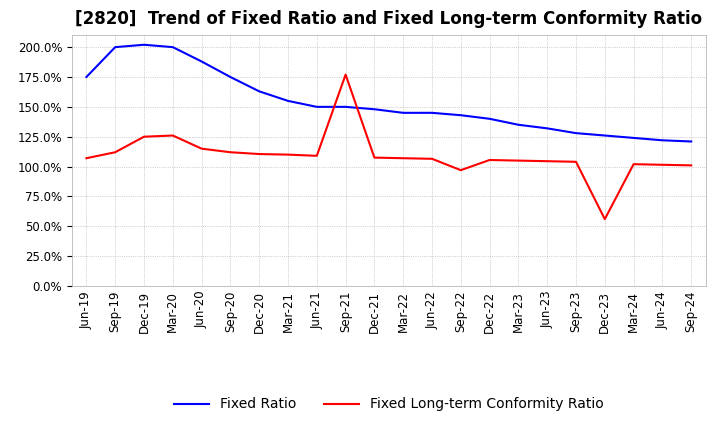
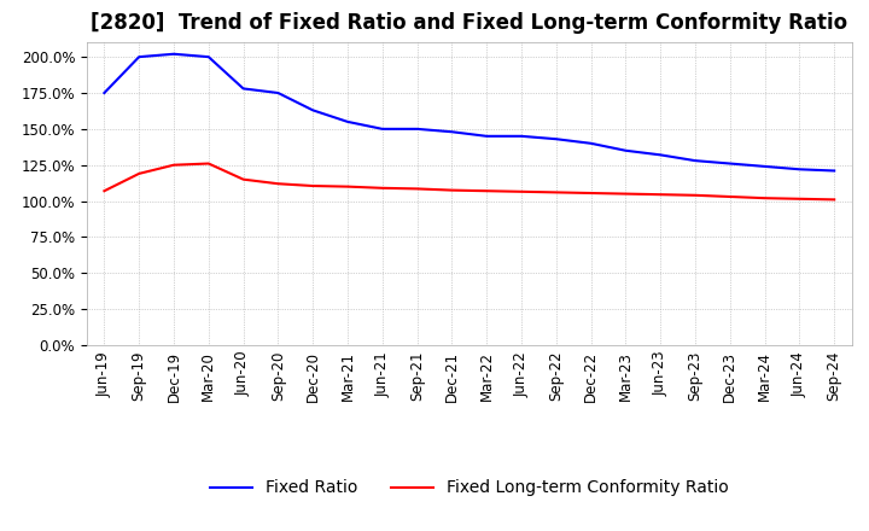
Fixed Long-term Conformity Ratio/Sep-19: 112% -> 119%
Fixed Ratio/Jun-20: 188% -> 178%
Fixed Long-term Conformity Ratio/Sep-21: 177% -> 108%
Fixed Long-term Conformity Ratio/Sep-22: 97% -> 106%
Fixed Long-term Conformity Ratio/Dec-23: 56% -> 103%
